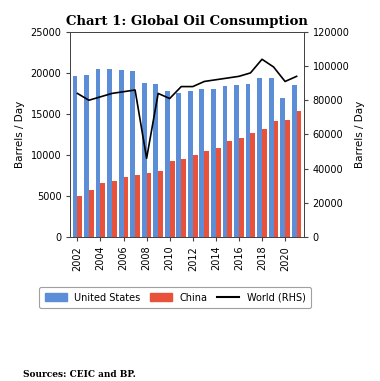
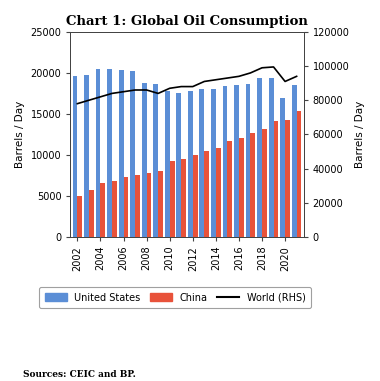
World (RHS)/2002: 84000 -> 78000
World (RHS)/2008: 46000 -> 86000
World (RHS)/2010: 81000 -> 87000
World (RHS)/2018: 104000 -> 99000
